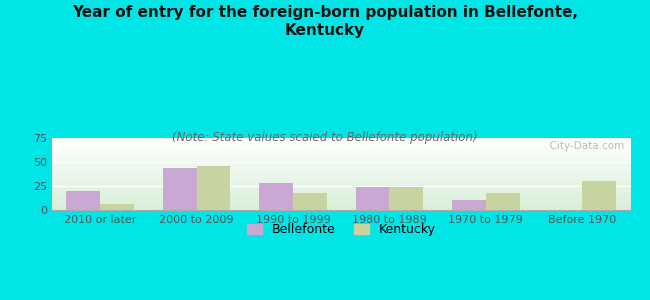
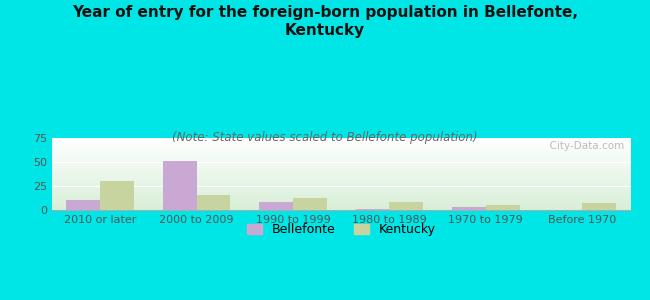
Bellefonte/2010 or later: 20 -> 10
Kentucky/2010 or later: 6 -> 30
Bellefonte/2000 to 2009: 44 -> 51
Kentucky/2000 to 2009: 46 -> 16
Bellefonte/1990 to 1999: 28 -> 8
Kentucky/1990 to 1999: 18 -> 12
Bellefonte/1980 to 1989: 24 -> 1
Kentucky/1980 to 1989: 24 -> 8
Bellefonte/1970 to 1979: 10 -> 3
Kentucky/1970 to 1979: 18 -> 5
Kentucky/Before 1970: 30 -> 7
